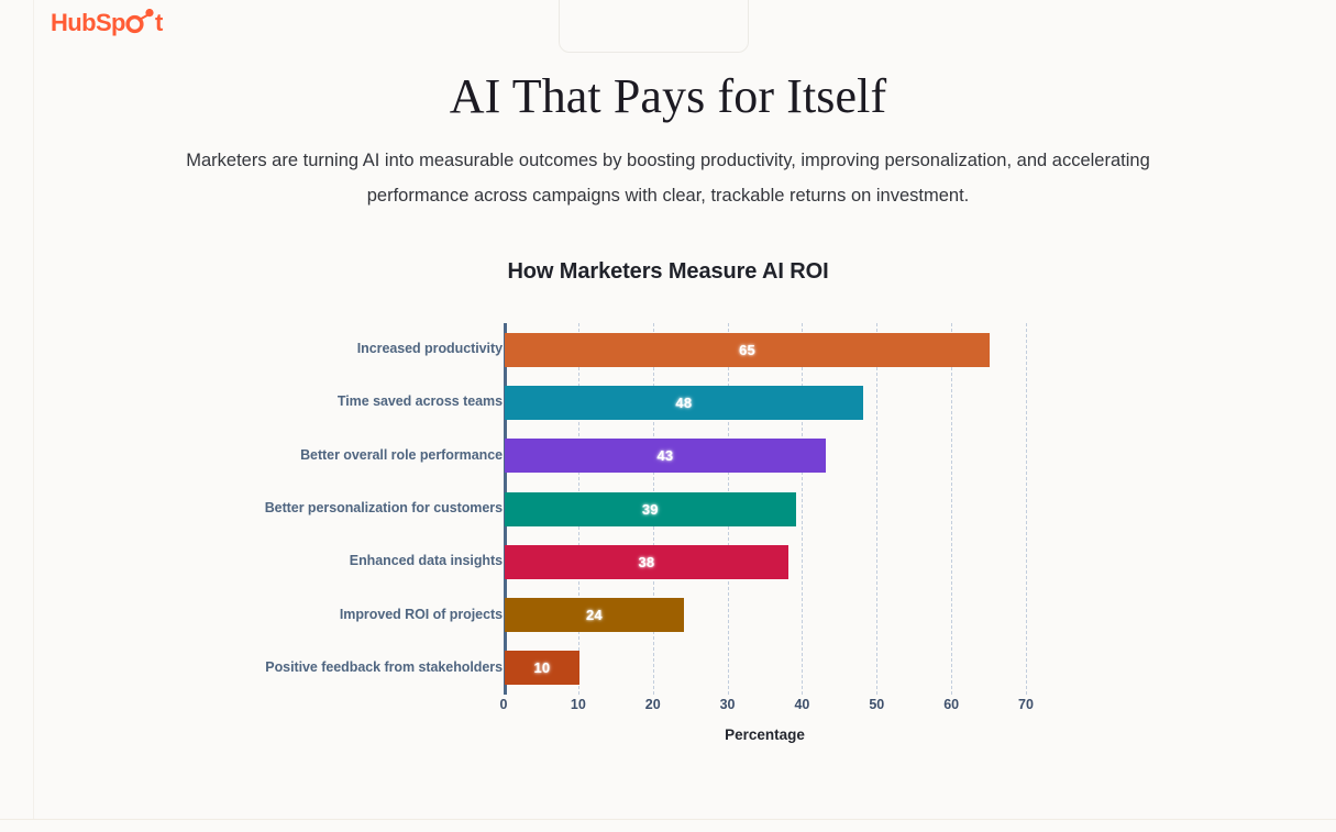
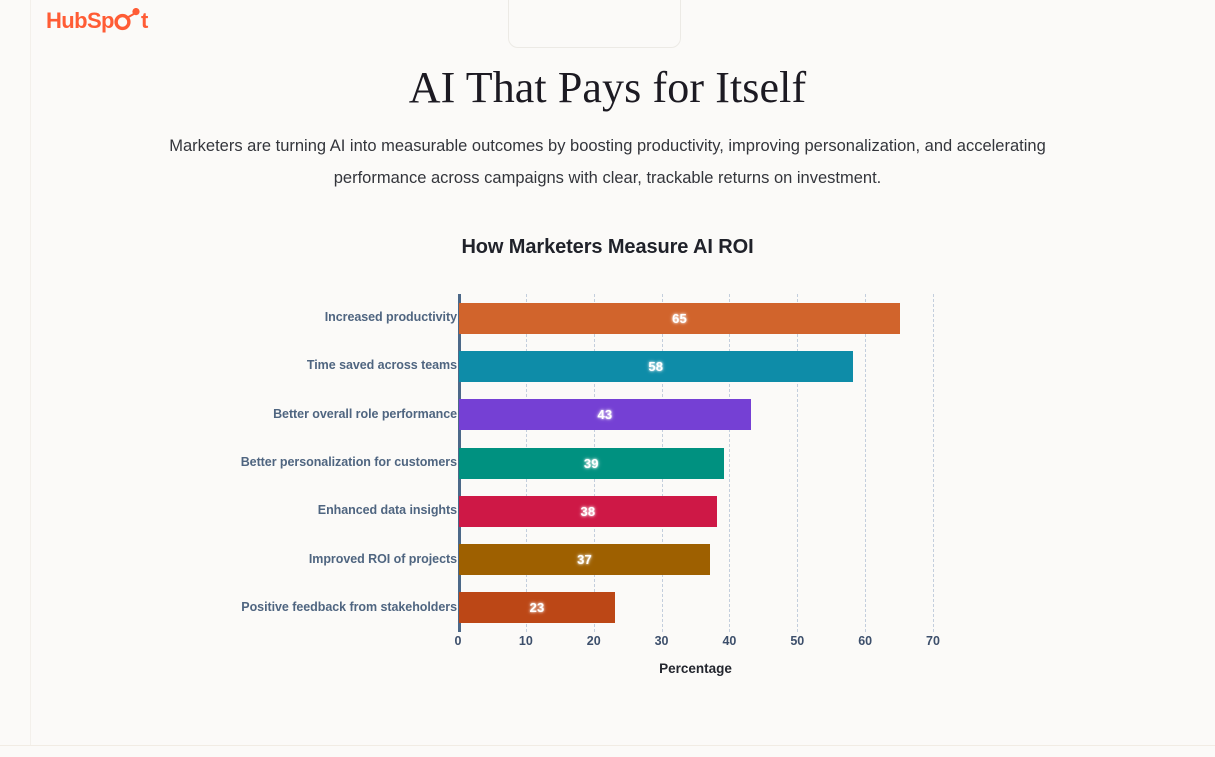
Time saved across teams: 48 -> 58
Improved ROI of projects: 24 -> 37
Positive feedback from stakeholders: 10 -> 23
